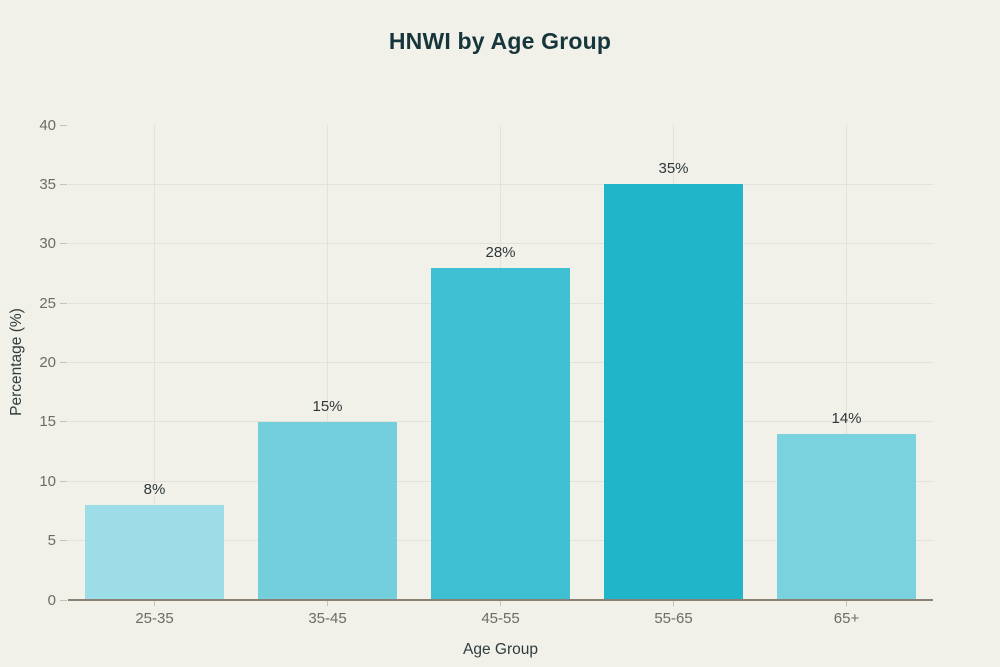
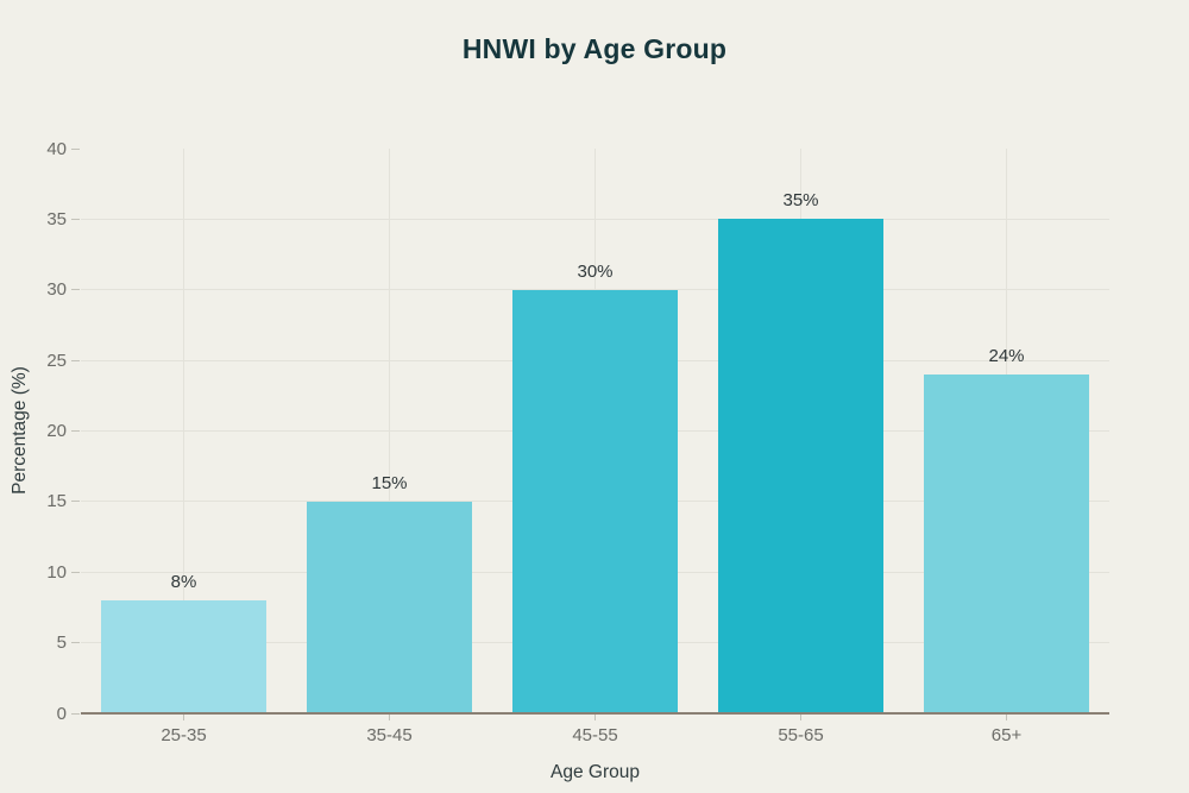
45-55: 28% -> 30%
65+: 14% -> 24%
